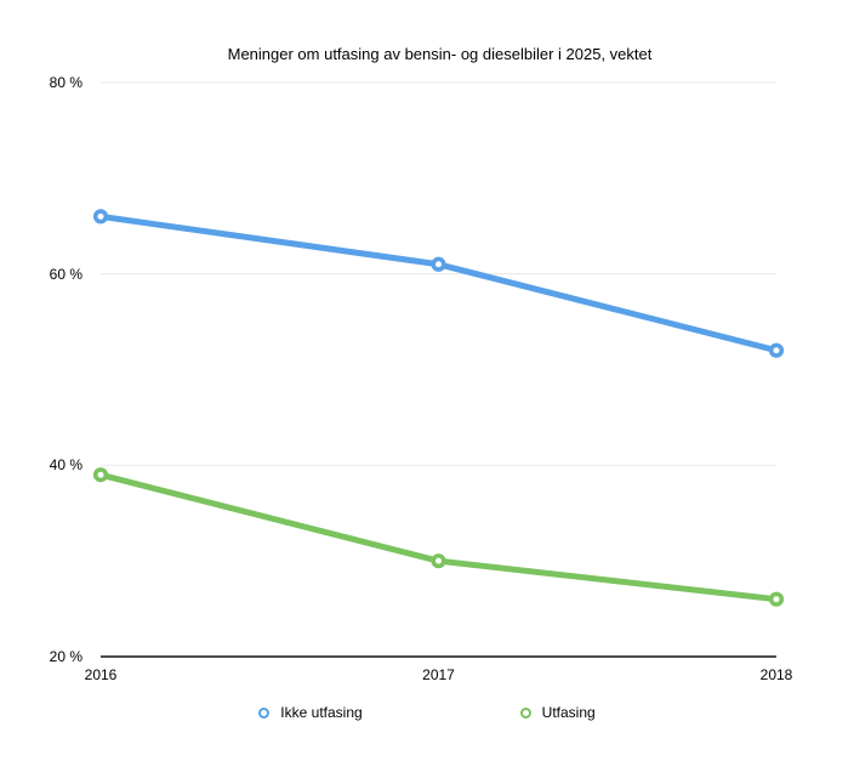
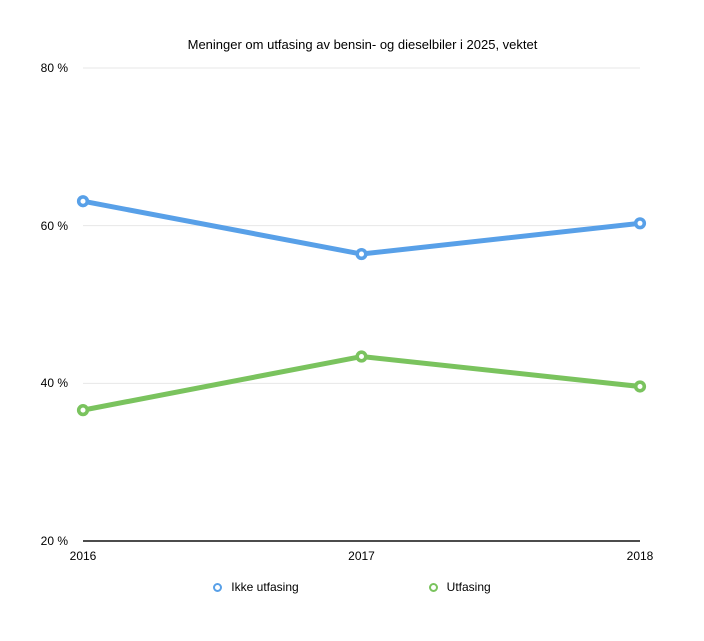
Ikke utfasing/2016: 66% -> 63%
Utfasing/2016: 39% -> 37%
Ikke utfasing/2017: 61% -> 56%
Utfasing/2017: 30% -> 43%
Ikke utfasing/2018: 52% -> 60%
Utfasing/2018: 26% -> 40%
